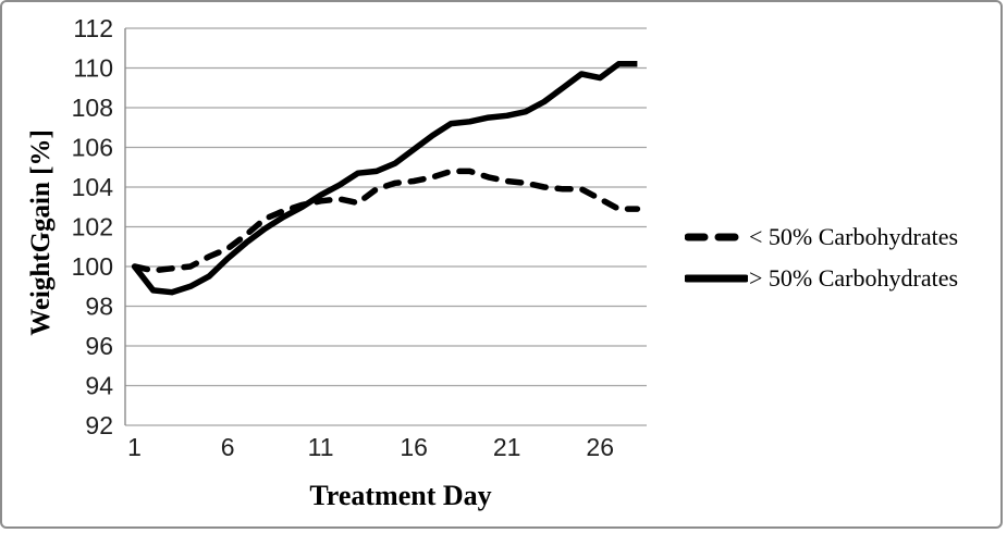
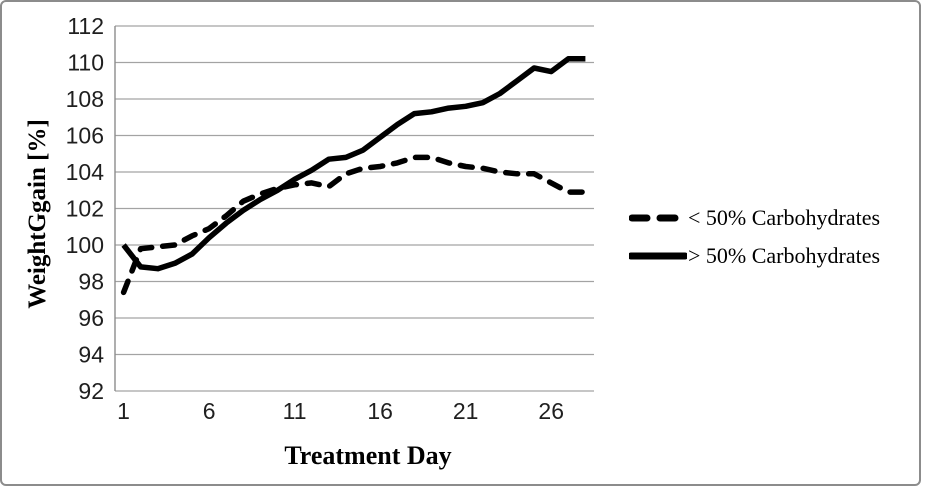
< 50% Carbohydrates/1: 100.0 -> 97.4
